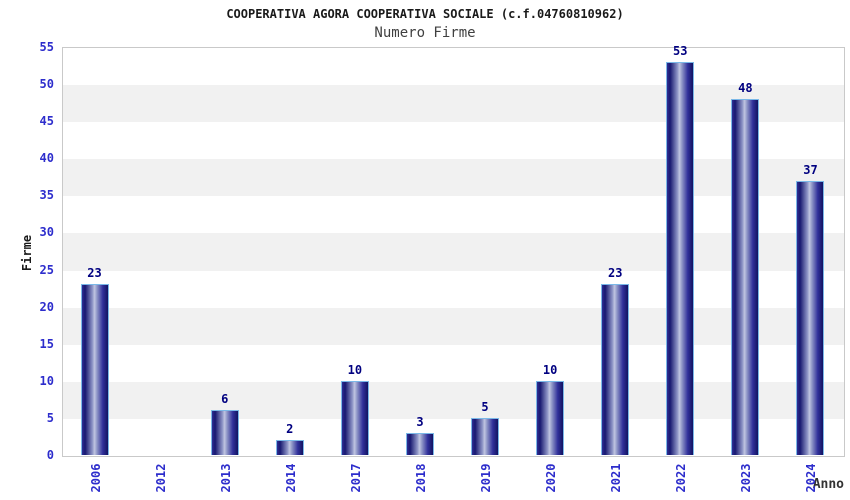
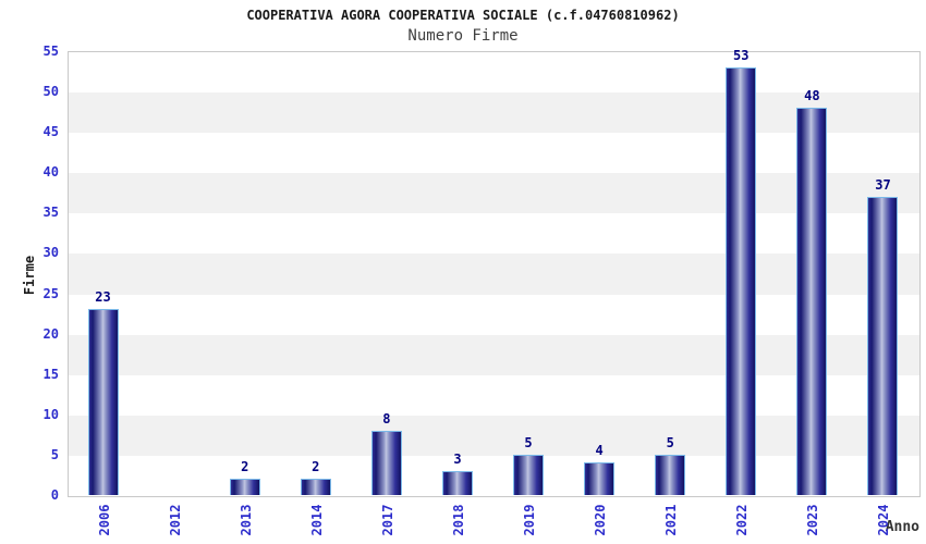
2013: 6 -> 2
2017: 10 -> 8
2020: 10 -> 4
2021: 23 -> 5
